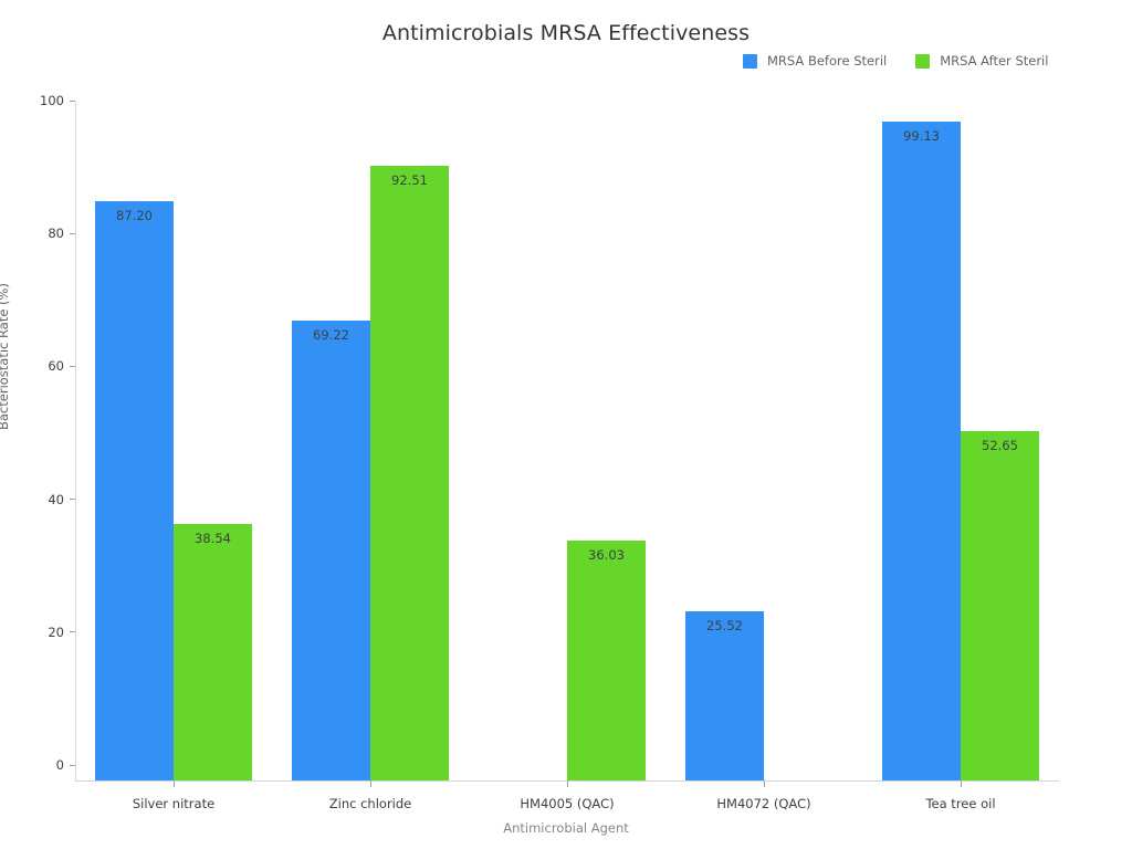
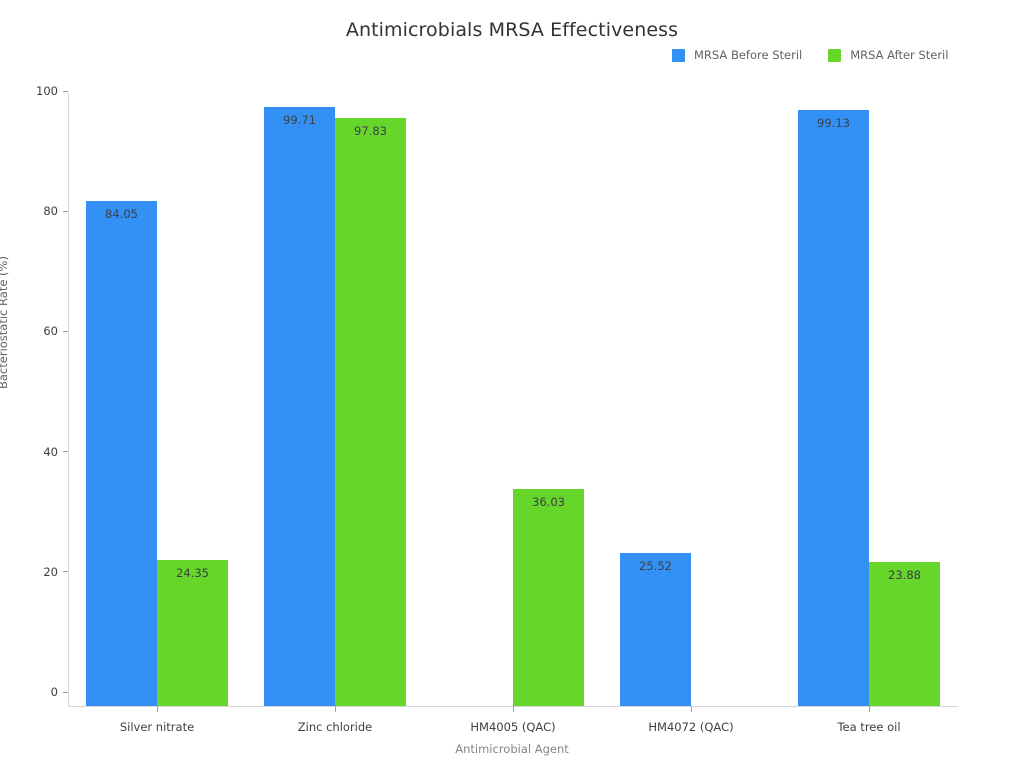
MRSA Before Steril/Silver nitrate: 87.20 -> 84.05
MRSA After Steril/Silver nitrate: 38.54 -> 24.35
MRSA Before Steril/Zinc chloride: 69.22 -> 99.71
MRSA After Steril/Zinc chloride: 92.51 -> 97.83
MRSA After Steril/Tea tree oil: 52.65 -> 23.88
